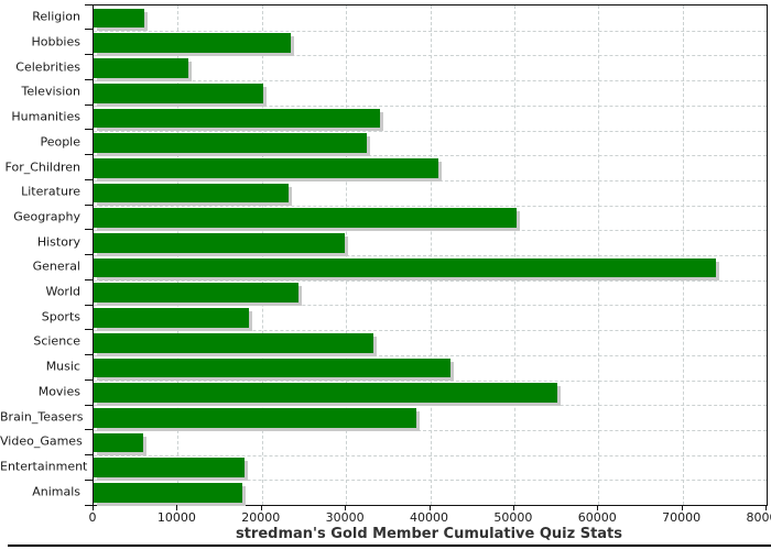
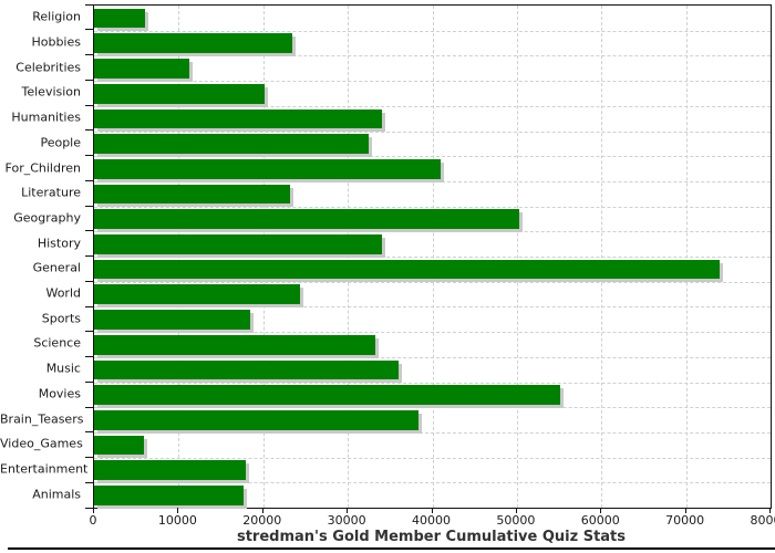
History: 30000 -> 34000
Music: 42000 -> 36000
